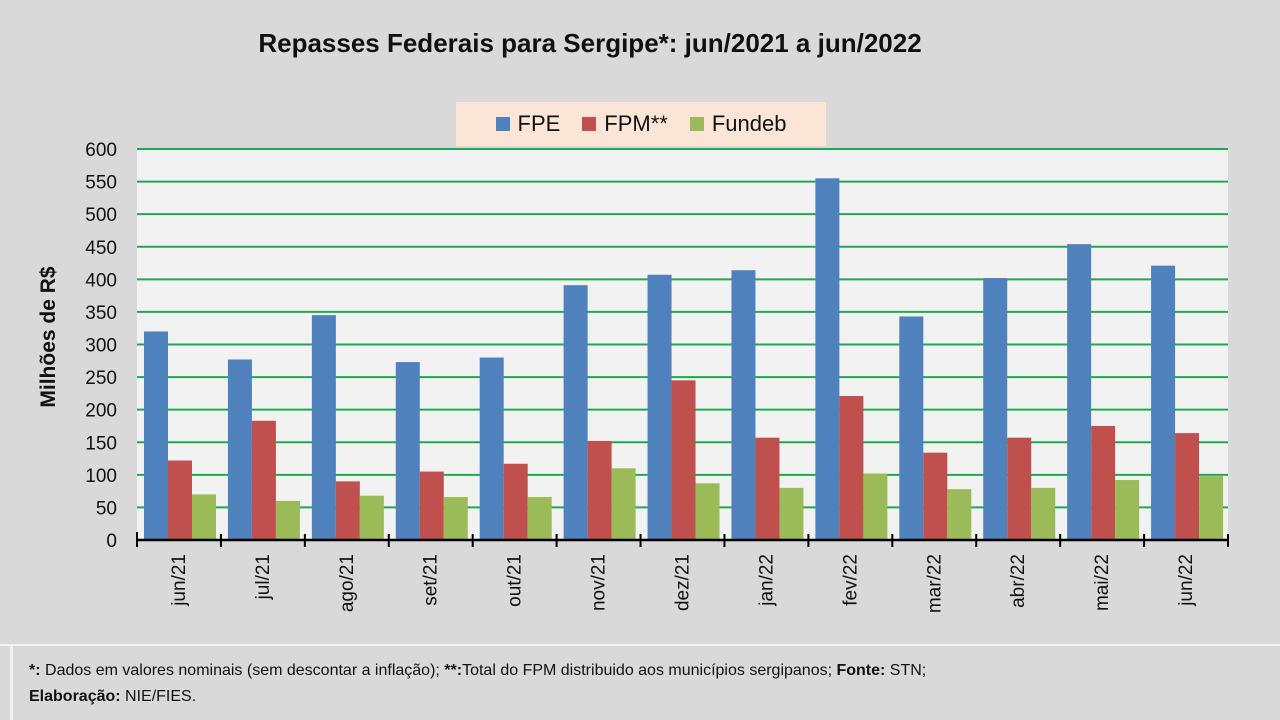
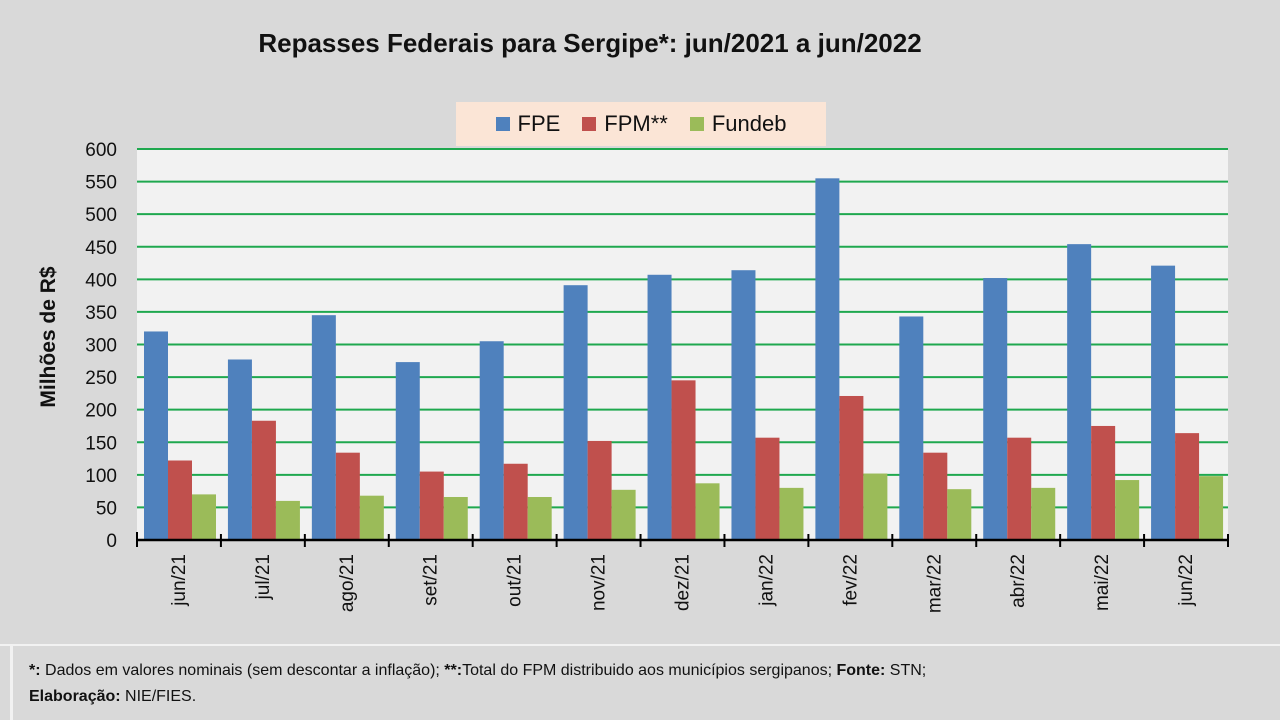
FPM**/ago/21: 90 -> 130
FPE/out/21: 280 -> 300
Fundeb/nov/21: 110 -> 80
